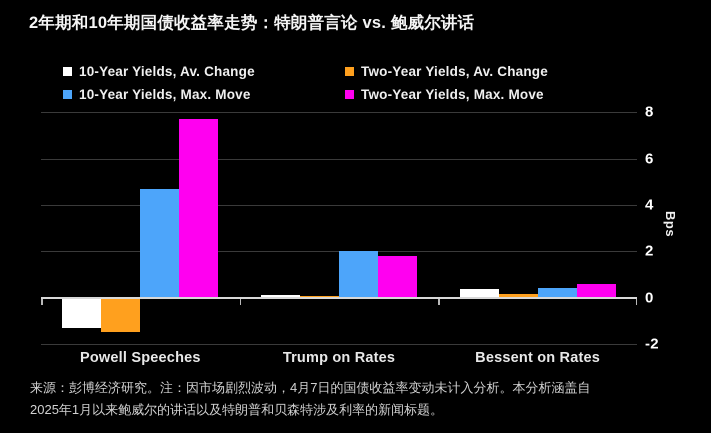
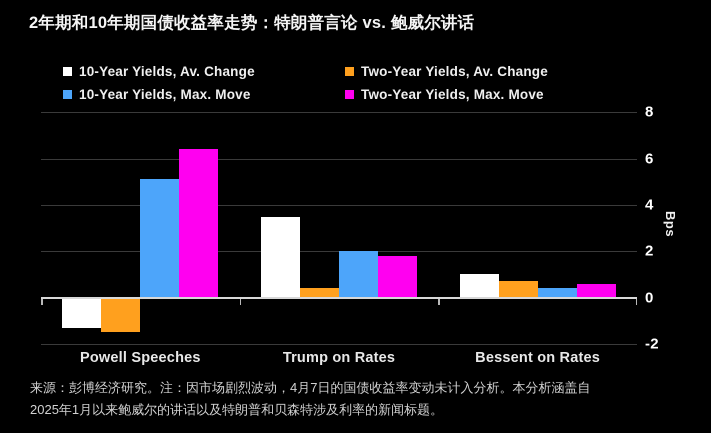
10-Year Yields, Max. Move/Powell Speeches: 4.7 -> 5.1
Two-Year Yields, Max. Move/Powell Speeches: 7.7 -> 6.4
10-Year Yields, Av. Change/Trump on Rates: 0.1 -> 3.5
Two-Year Yields, Av. Change/Trump on Rates: 0.1 -> 0.4
10-Year Yields, Av. Change/Bessent on Rates: 0.3 -> 1.0
Two-Year Yields, Av. Change/Bessent on Rates: 0.1 -> 0.7
